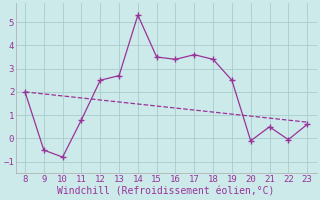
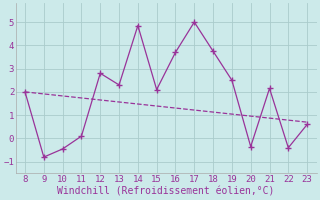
9: -0.50 -> -0.80
10: -0.80 -> -0.45
11: 0.80 -> 0.10
12: 2.50 -> 2.80
13: 2.70 -> 2.30
14: 5.30 -> 4.85
15: 3.50 -> 2.10
16: 3.40 -> 3.70
17: 3.60 -> 5.00
18: 3.40 -> 3.75
20: -0.10 -> -0.35
21: 0.50 -> 2.15
22: -0.05 -> -0.40
